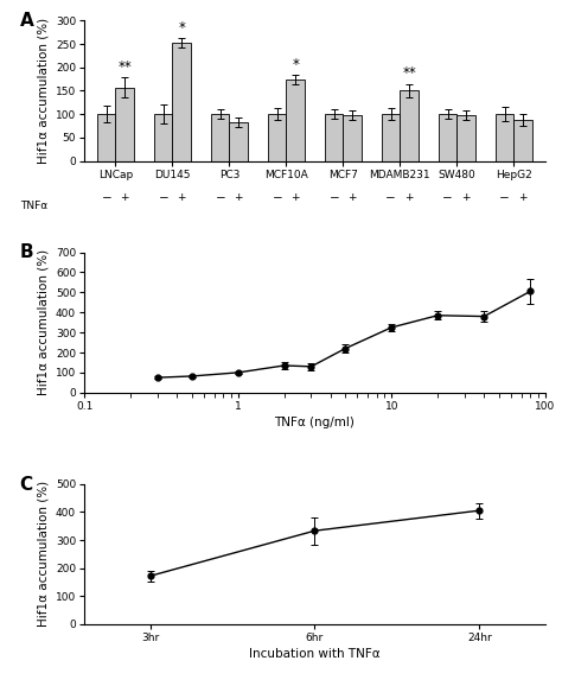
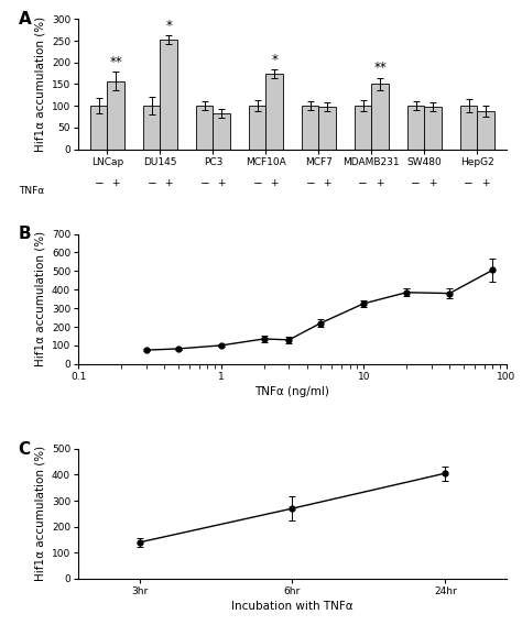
3hr: 172 -> 140
6hr: 333 -> 270
